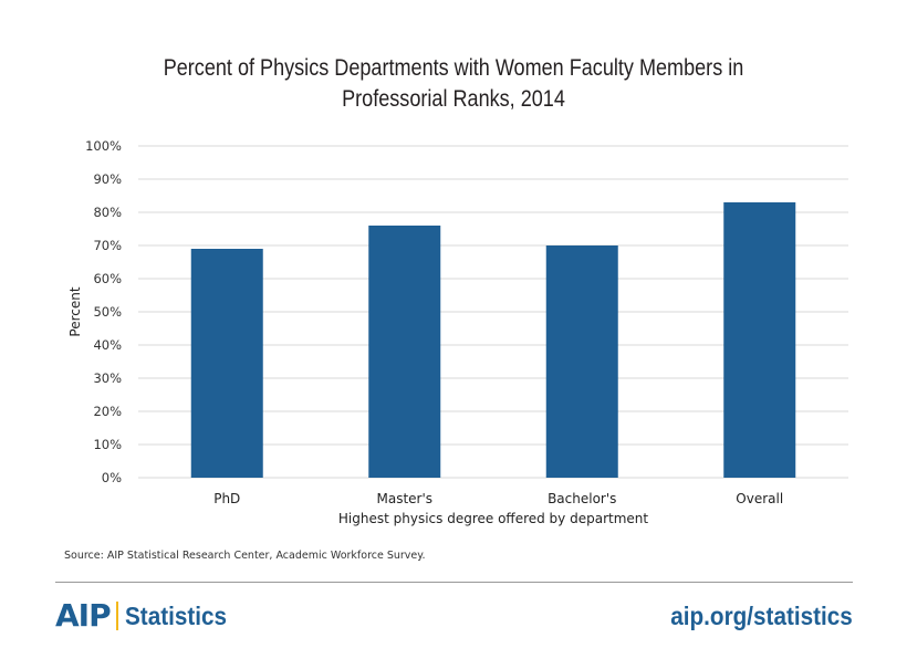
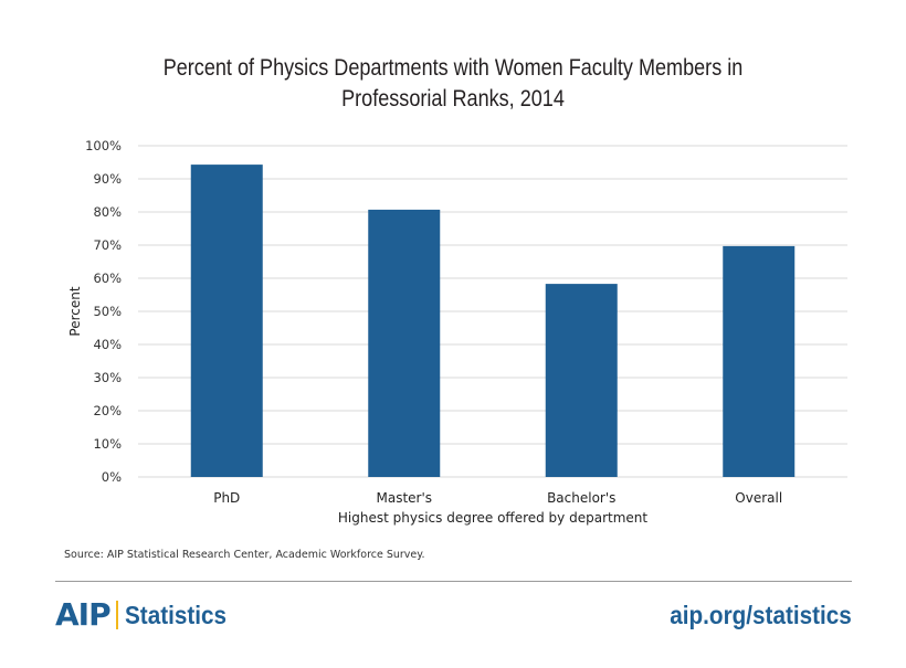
PhD: 69% -> 94%
Master's: 76% -> 81%
Bachelor's: 70% -> 58%
Overall: 83% -> 70%
